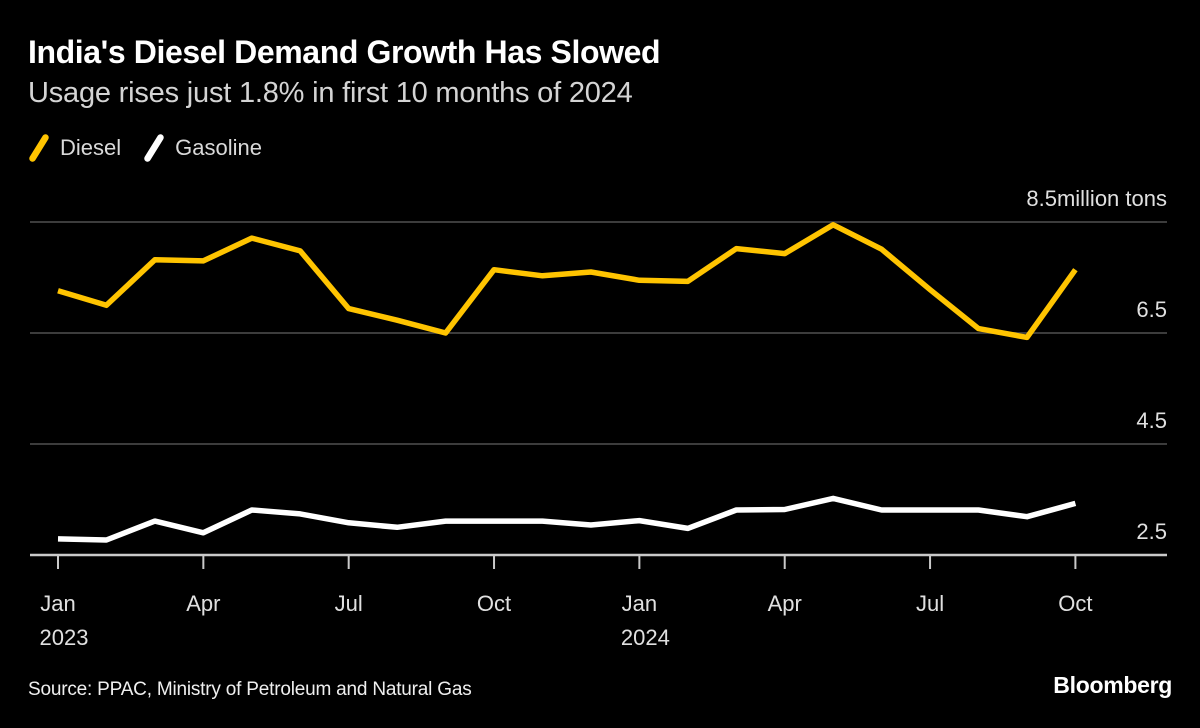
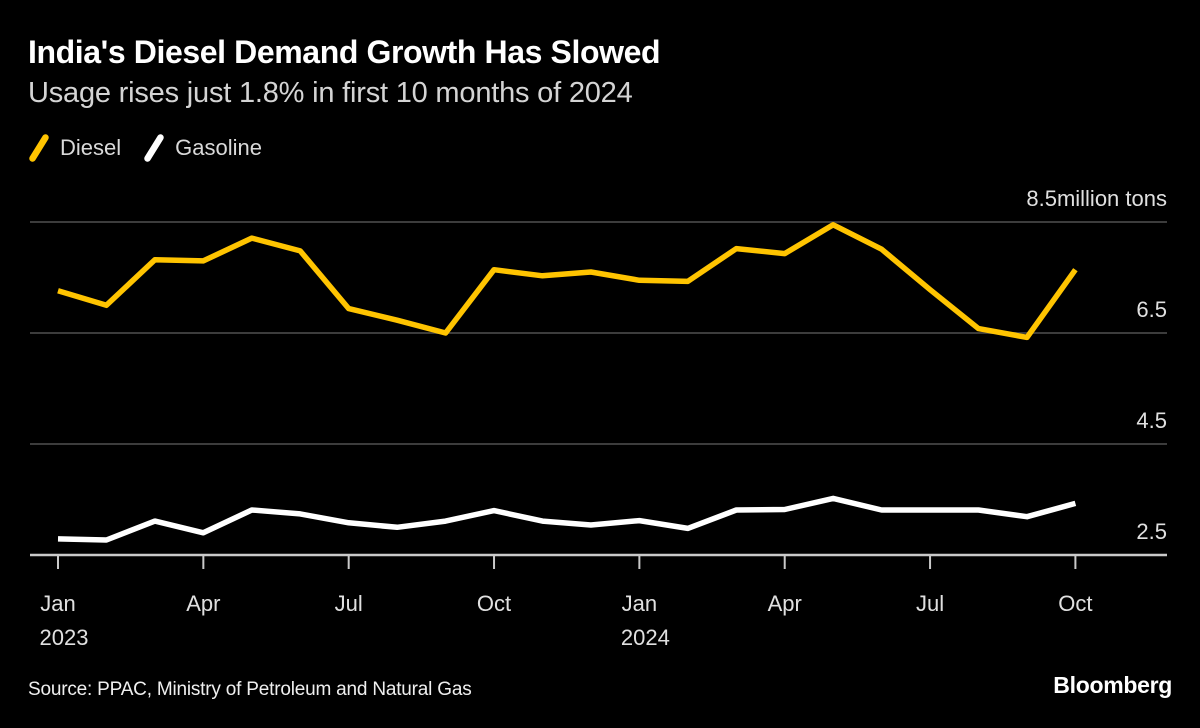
Gasoline/Oct 2023: 3.1 -> 3.3
